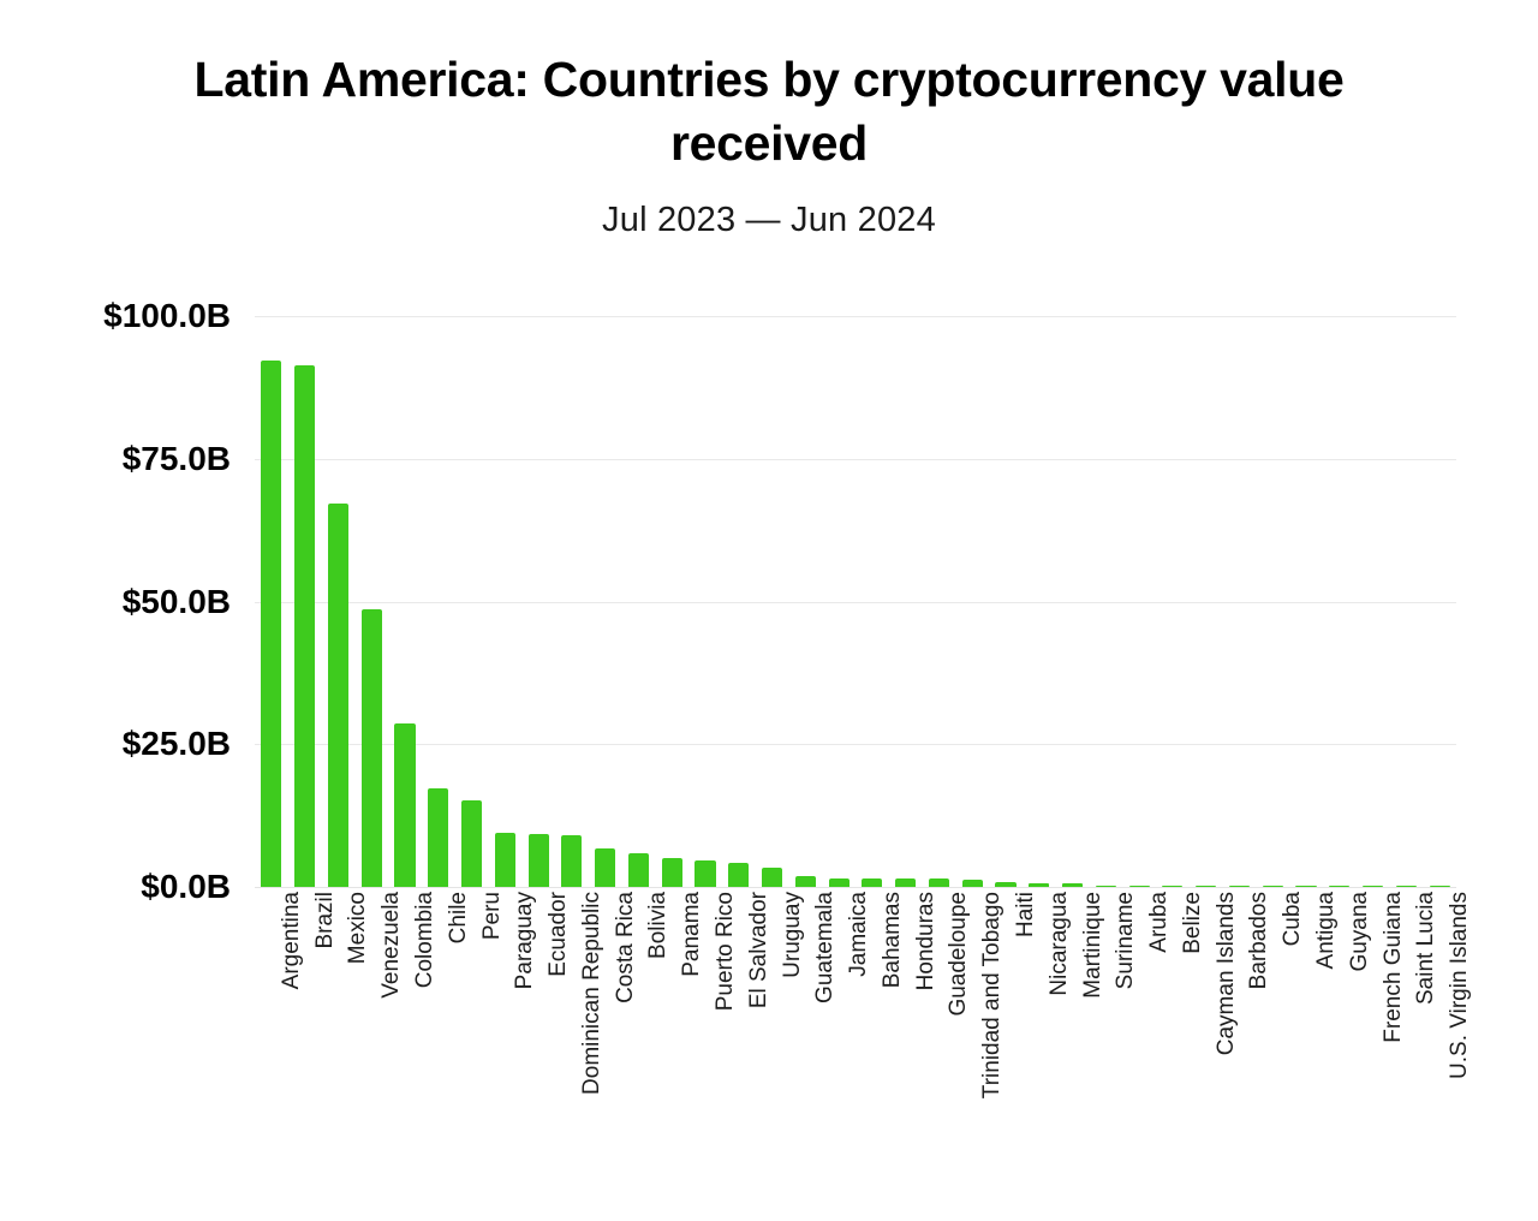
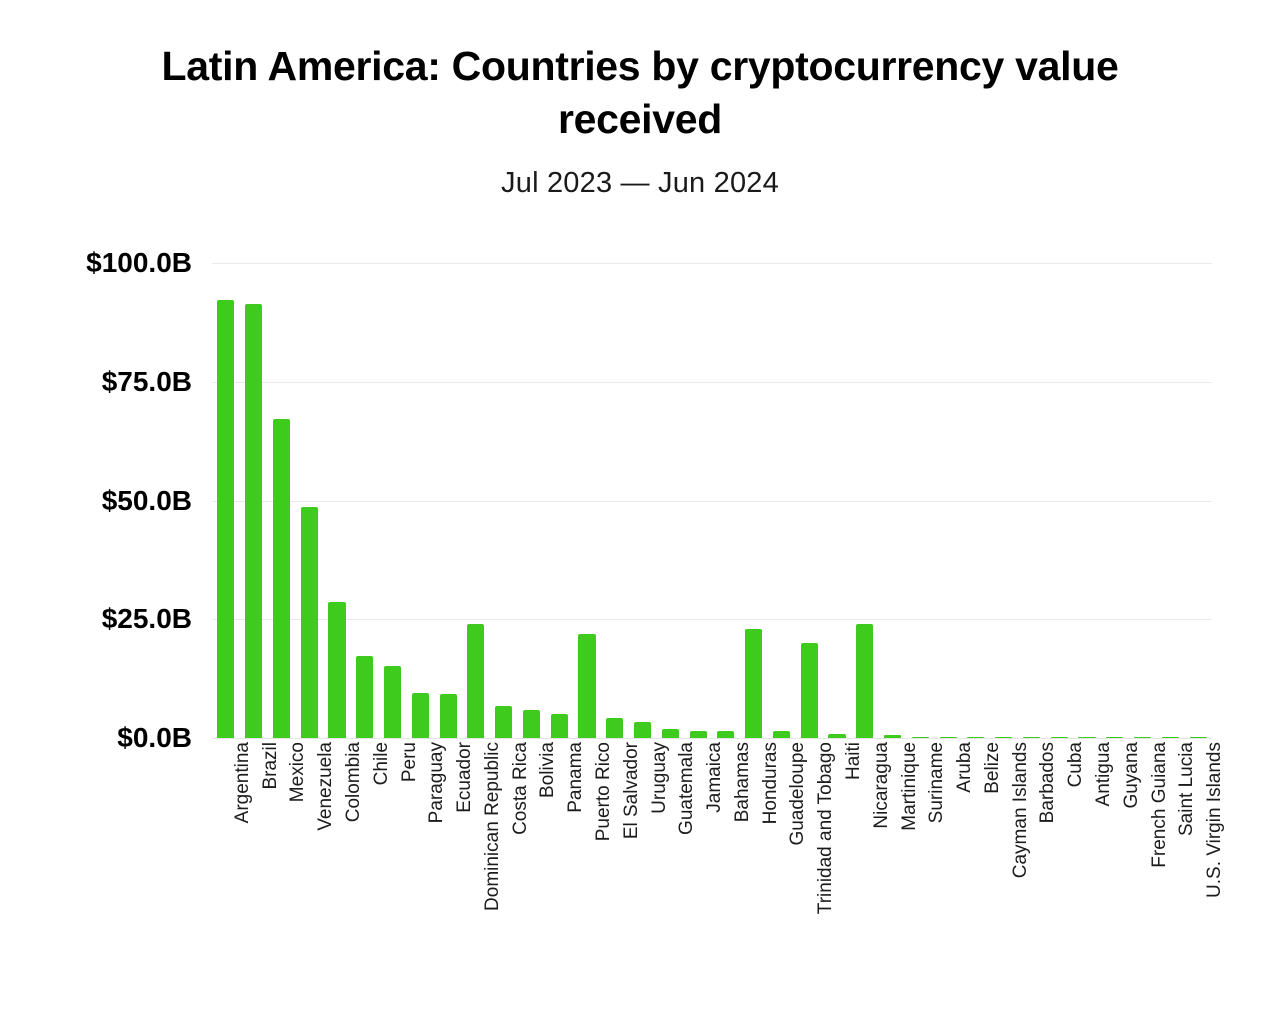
Dominican Republic: $9B -> $24B
Puerto Rico: $5B -> $22B
Honduras: $2B -> $23B
Trinidad and Tobago: $1B -> $20B
Nicaragua: $1B -> $24B
